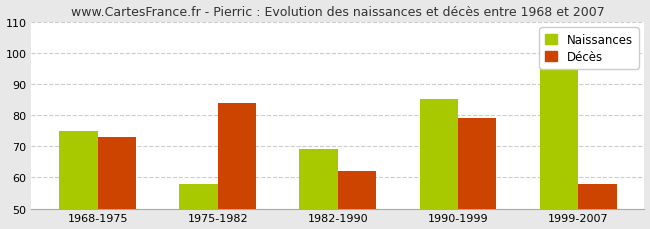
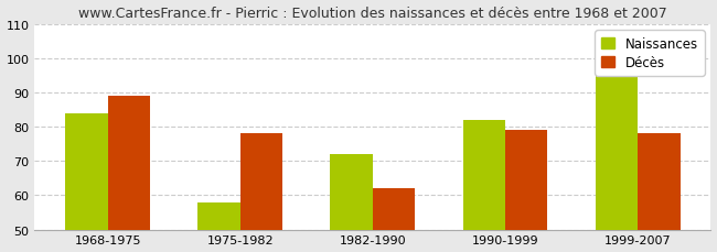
Naissances/1968-1975: 75 -> 84
Décès/1968-1975: 73 -> 89
Décès/1975-1982: 84 -> 78
Naissances/1982-1990: 69 -> 72
Naissances/1990-1999: 85 -> 82
Décès/1999-2007: 58 -> 78
